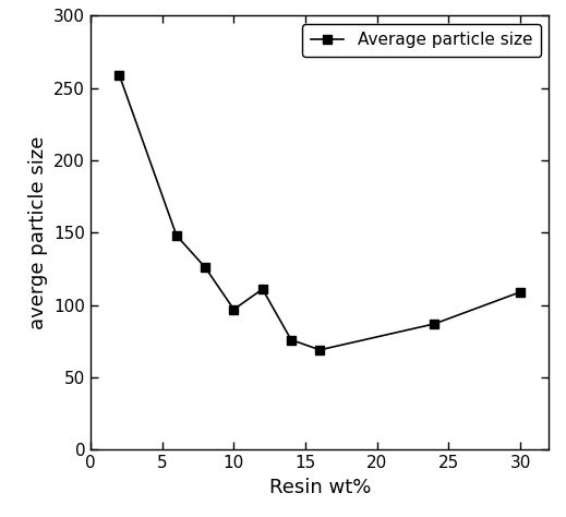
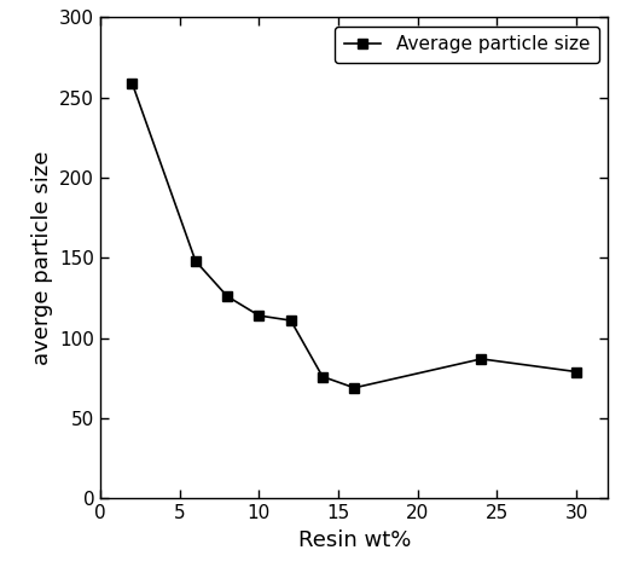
10: 97 -> 114
30: 109 -> 79
